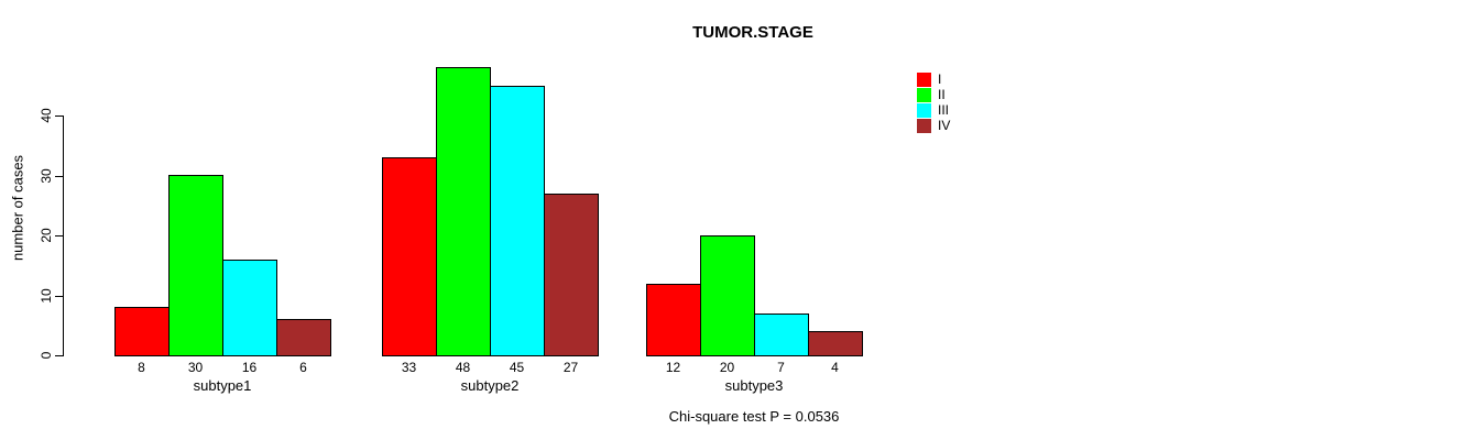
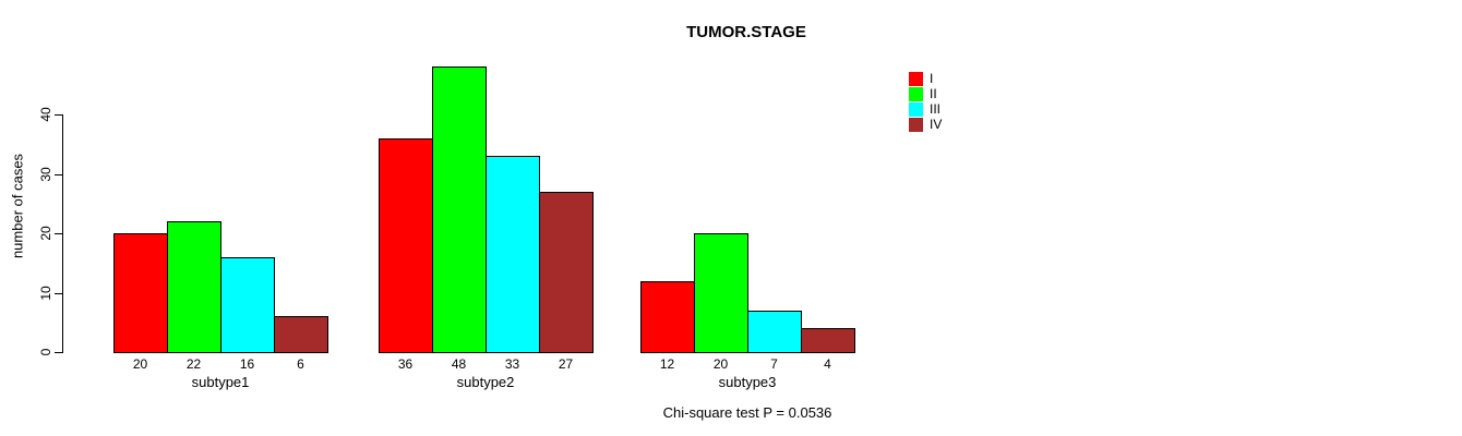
I/subtype1: 8 -> 20
II/subtype1: 30 -> 22
I/subtype2: 33 -> 36
III/subtype2: 45 -> 33
